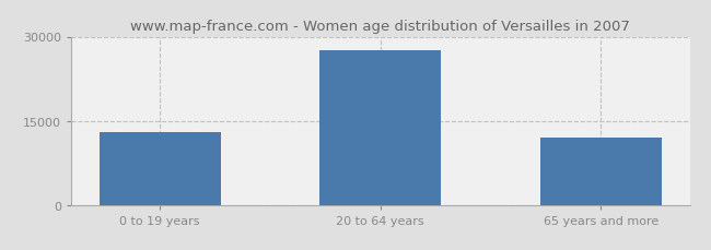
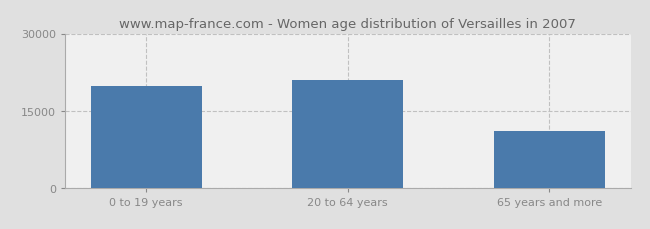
0 to 19 years: 13000 -> 19800
20 to 64 years: 27500 -> 21000
65 years and more: 12000 -> 11000
